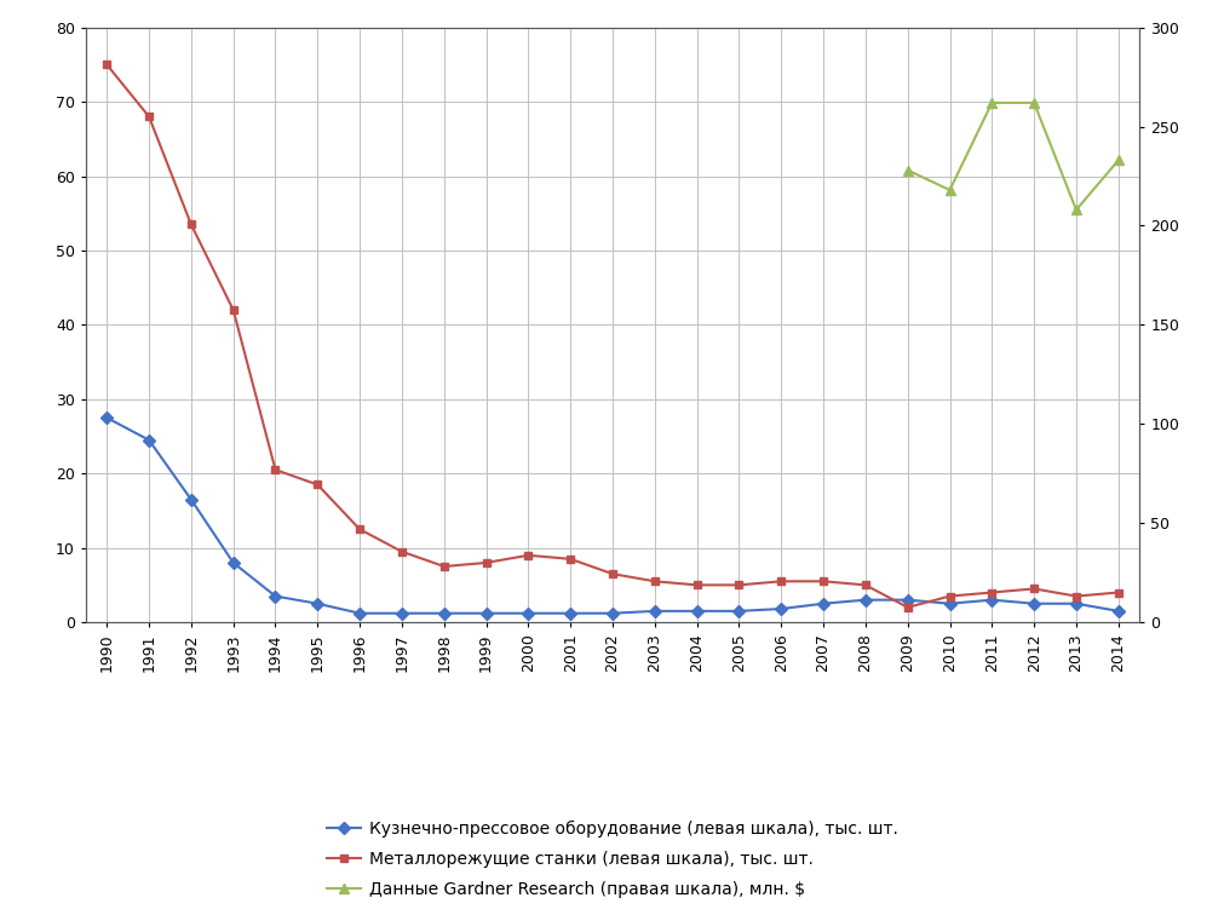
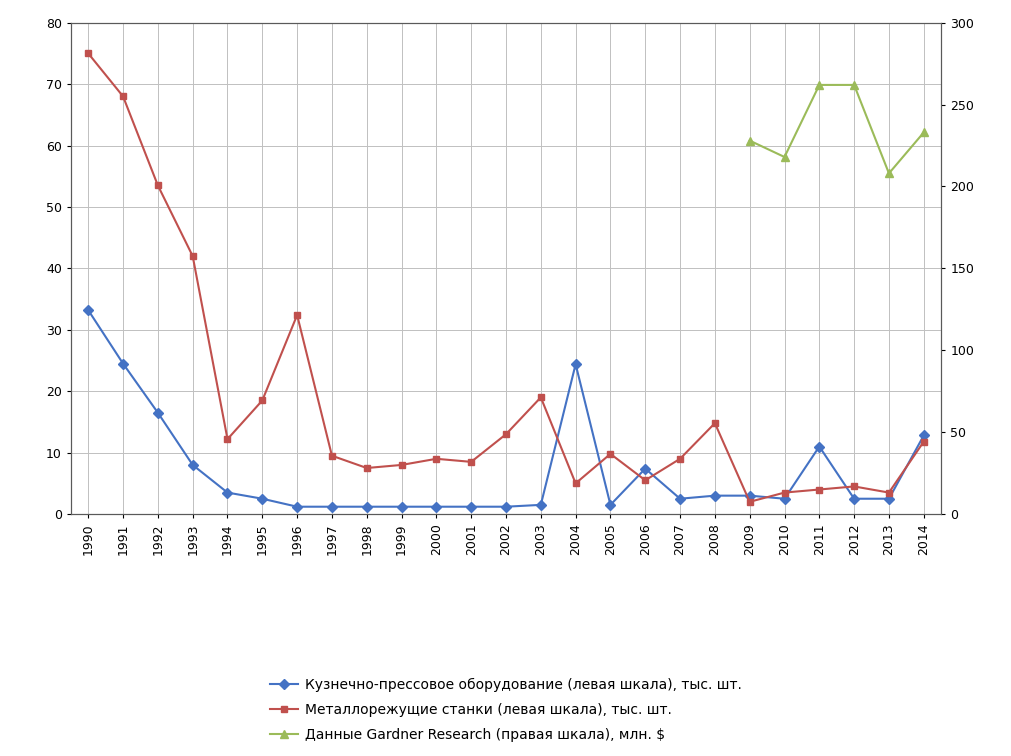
Кузнечно-прессовое оборудование (левая шкала), тыс. шт./1990: 27.5 -> 33.2
Металлорежущие станки (левая шкала), тыс. шт./1994: 20.5 -> 12.2
Металлорежущие станки (левая шкала), тыс. шт./1996: 12.5 -> 32.4
Металлорежущие станки (левая шкала), тыс. шт./2002: 6.5 -> 13.0
Металлорежущие станки (левая шкала), тыс. шт./2003: 5.5 -> 19.0
Кузнечно-прессовое оборудование (левая шкала), тыс. шт./2004: 1.5 -> 24.4
Металлорежущие станки (левая шкала), тыс. шт./2005: 5.0 -> 9.8
Кузнечно-прессовое оборудование (левая шкала), тыс. шт./2006: 1.8 -> 7.4
Металлорежущие станки (левая шкала), тыс. шт./2007: 5.5 -> 9.0
Металлорежущие станки (левая шкала), тыс. шт./2008: 5.0 -> 14.8
Кузнечно-прессовое оборудование (левая шкала), тыс. шт./2011: 3.0 -> 11.0
Кузнечно-прессовое оборудование (левая шкала), тыс. шт./2014: 1.5 -> 12.8
Металлорежущие станки (левая шкала), тыс. шт./2014: 4.0 -> 11.8
